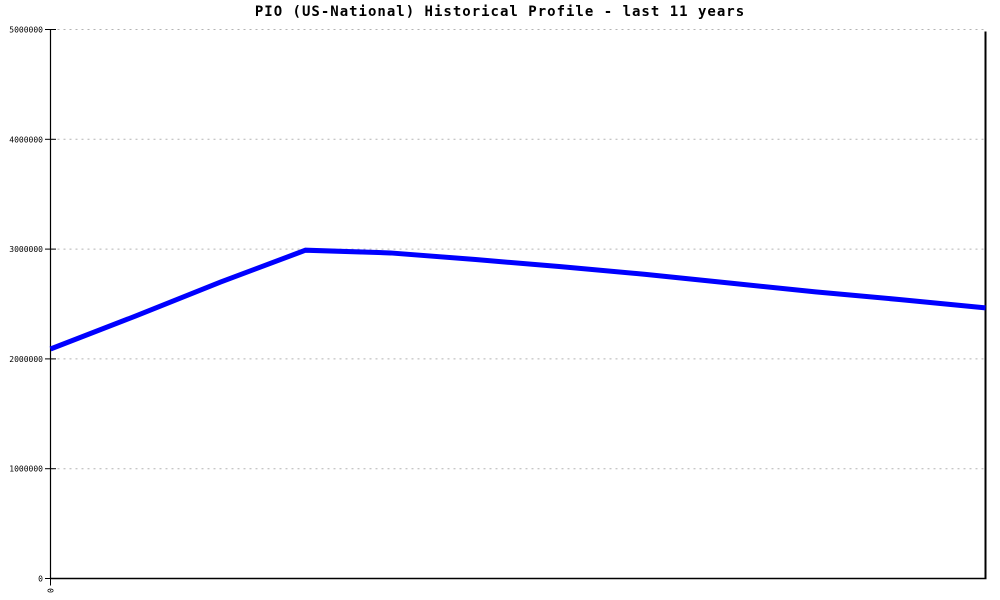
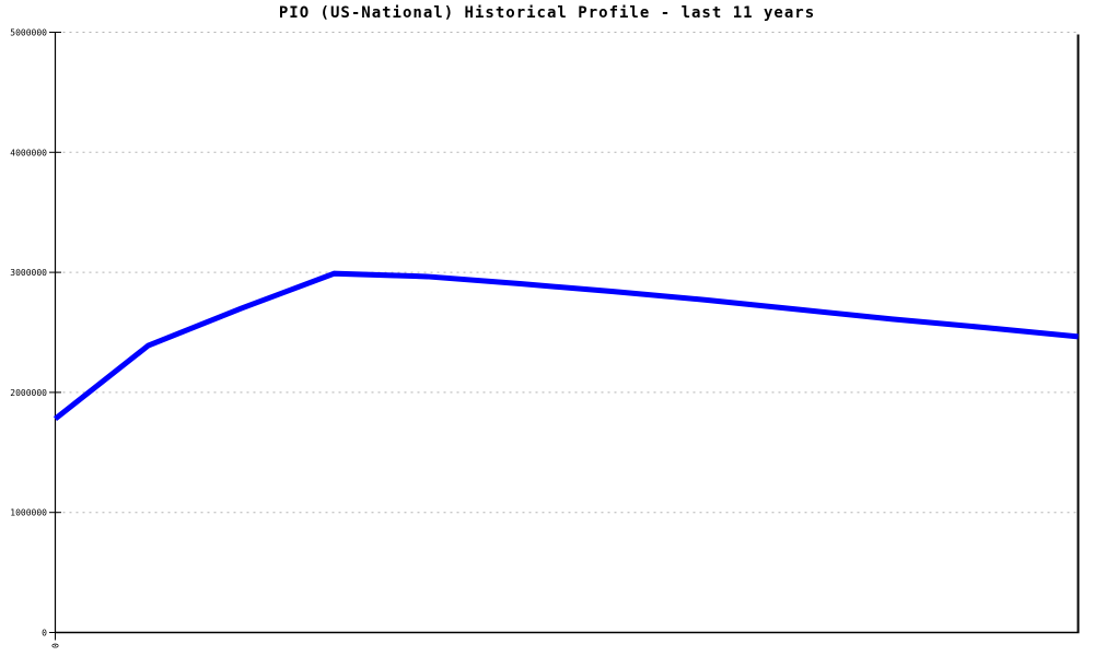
0: 2090000 -> 1780000
